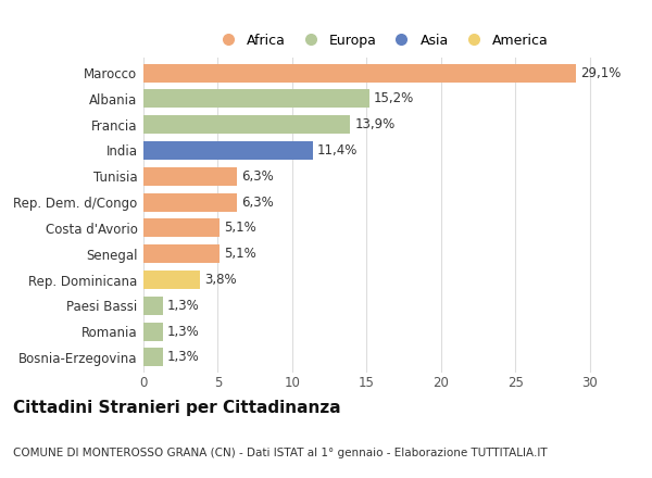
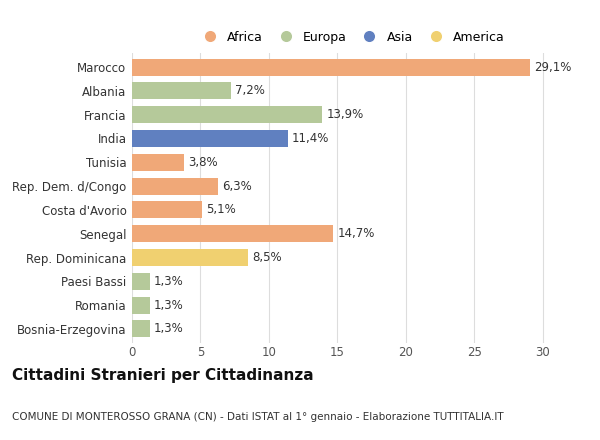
Albania: 15,2% -> 7,2%
Tunisia: 6,3% -> 3,8%
Senegal: 5,1% -> 14,7%
Rep. Dominicana: 3,8% -> 8,5%
